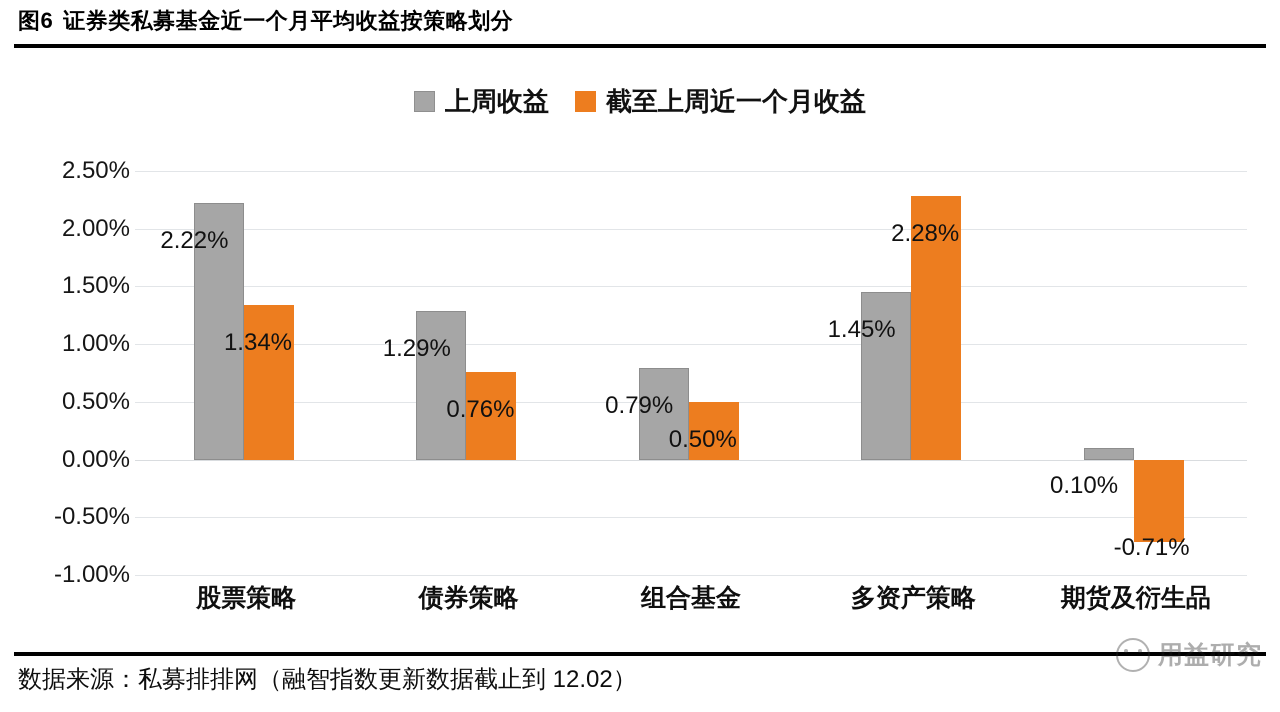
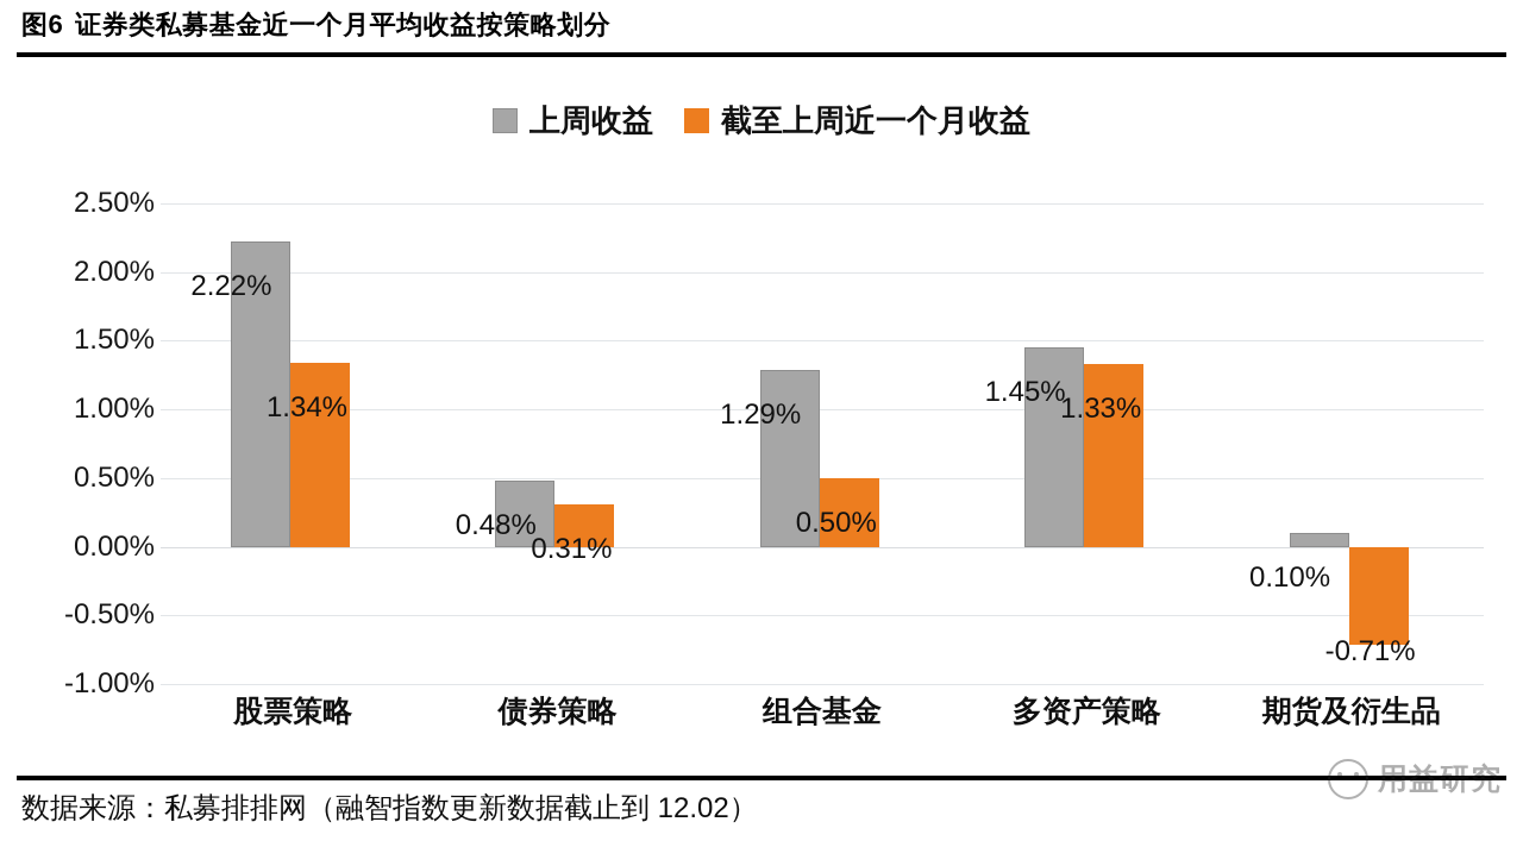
上周收益/债券策略: 1.29% -> 0.48%
截至上周近一个月收益/债券策略: 0.76% -> 0.31%
上周收益/组合基金: 0.79% -> 1.29%
截至上周近一个月收益/多资产策略: 2.28% -> 1.33%
